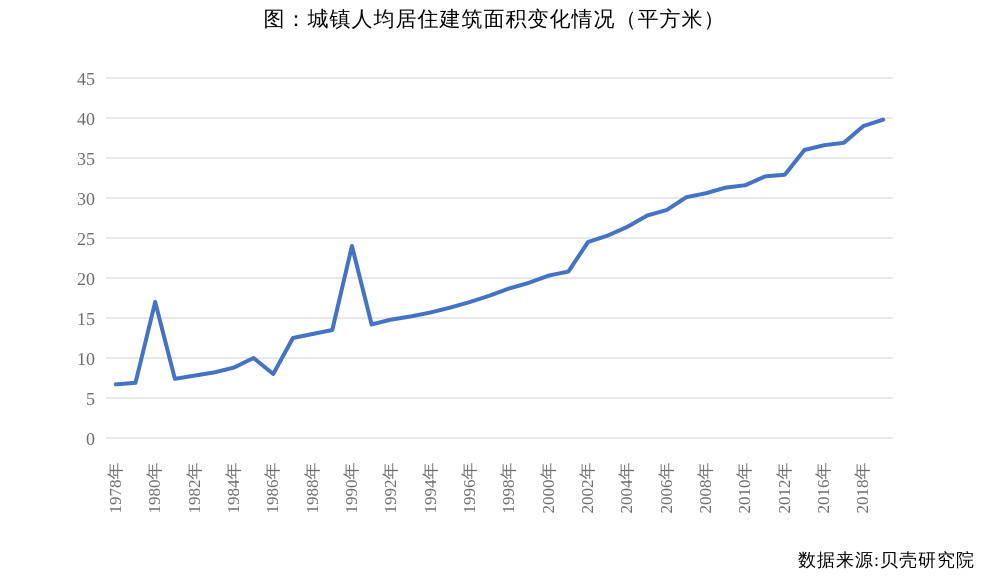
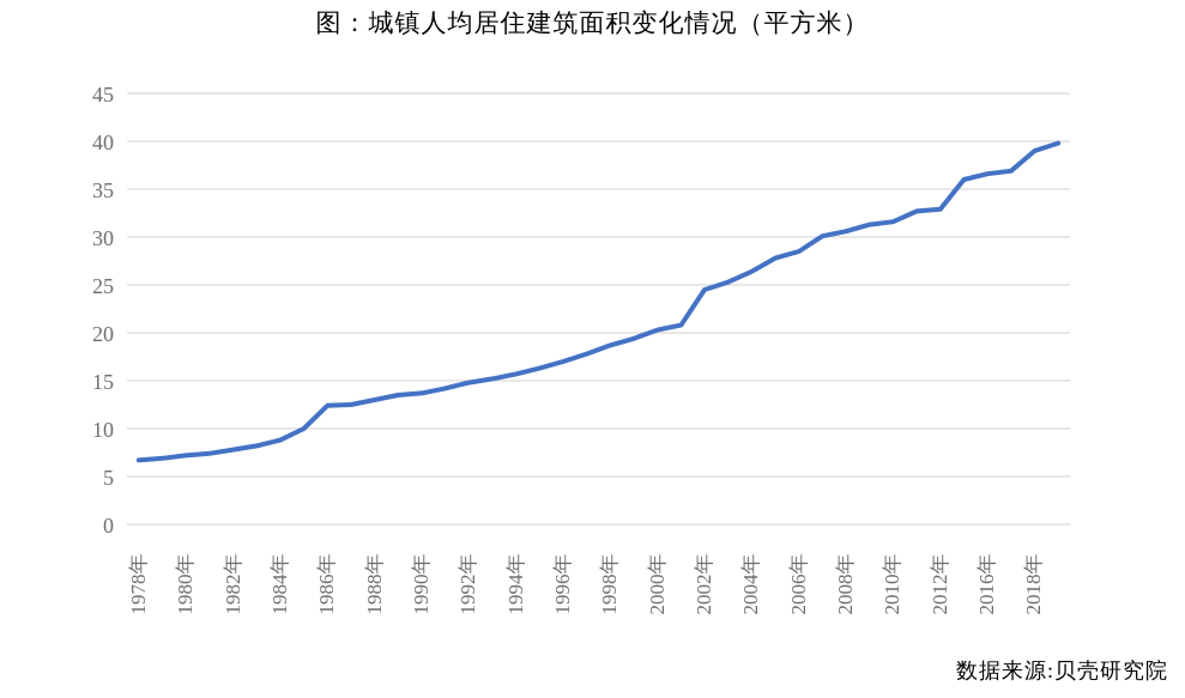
1980年: 17 -> 7
1986年: 8 -> 12
1990年: 24 -> 14
